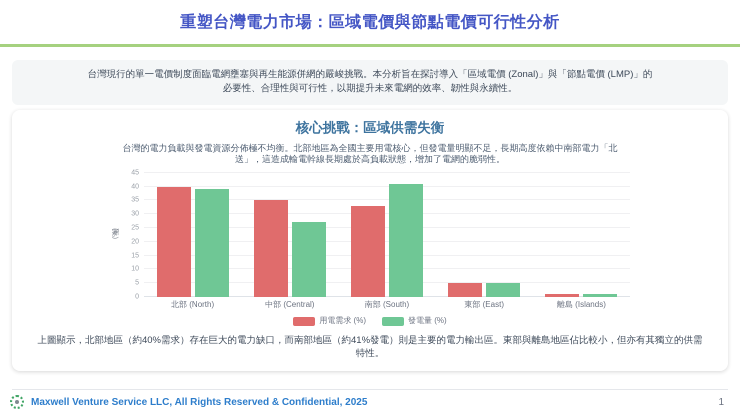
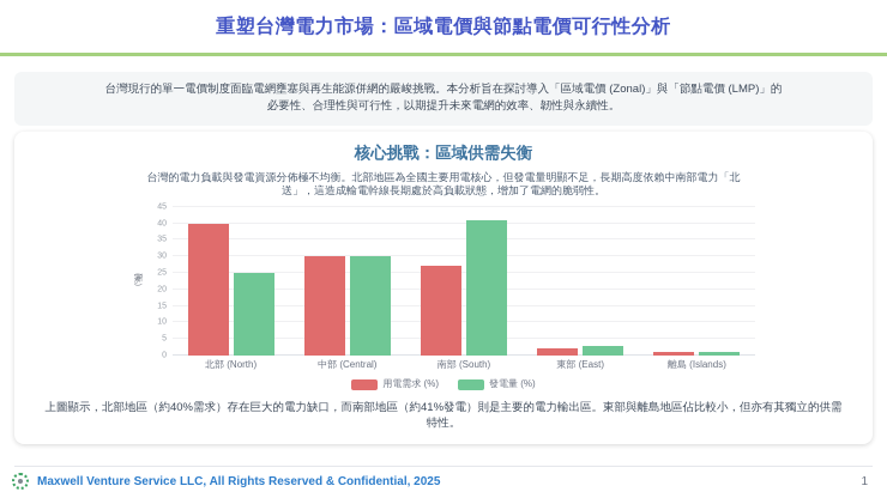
發電量 (%)/北部 (North): 39 -> 25
用電需求 (%)/中部 (Central): 35 -> 30
發電量 (%)/中部 (Central): 27 -> 30
用電需求 (%)/南部 (South): 33 -> 27
用電需求 (%)/東部 (East): 5 -> 2
發電量 (%)/東部 (East): 5 -> 3
